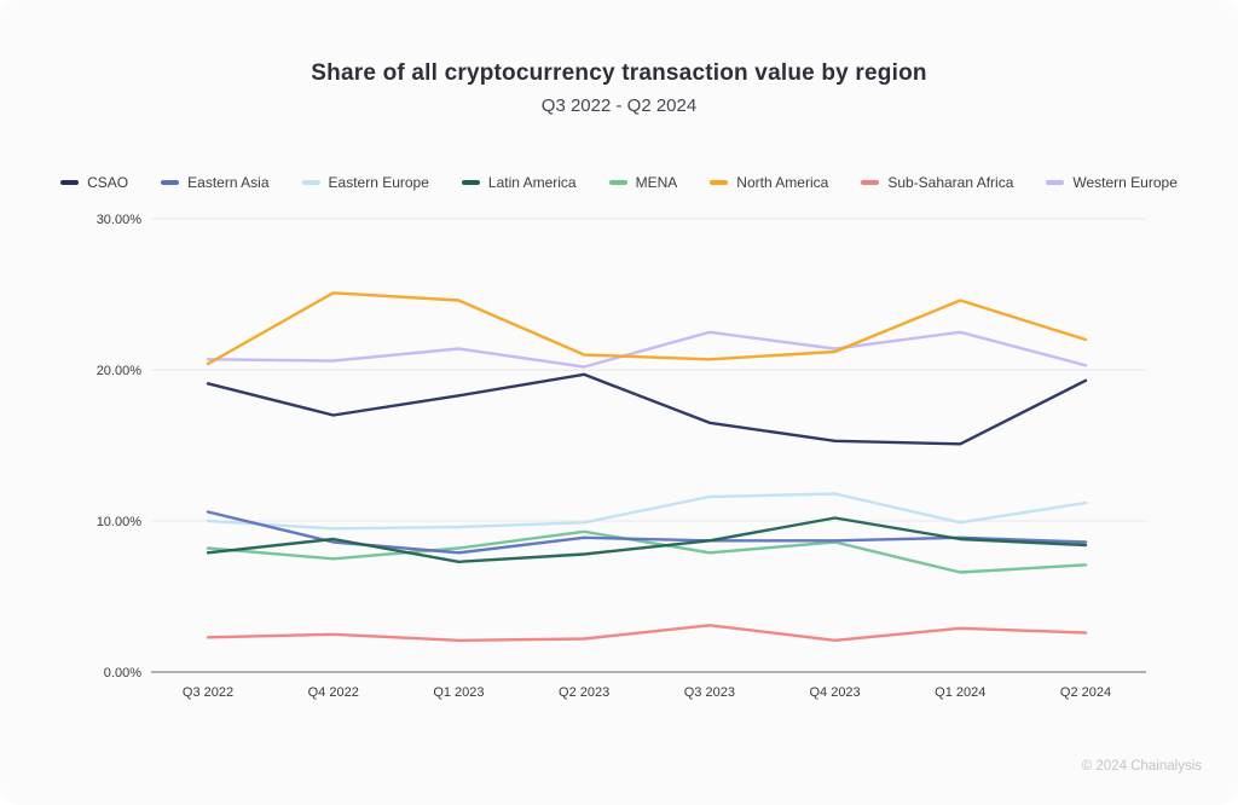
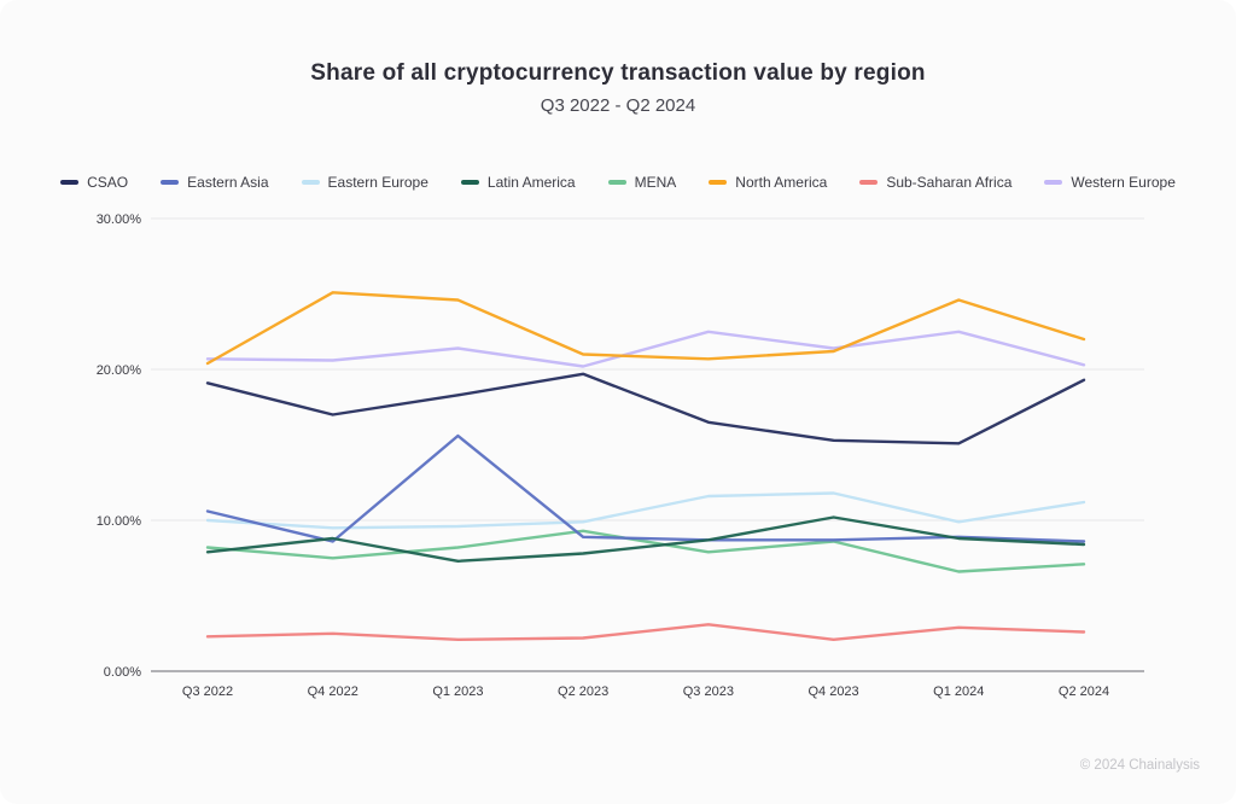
Eastern Asia/Q1 2023: 7.9% -> 15.6%
